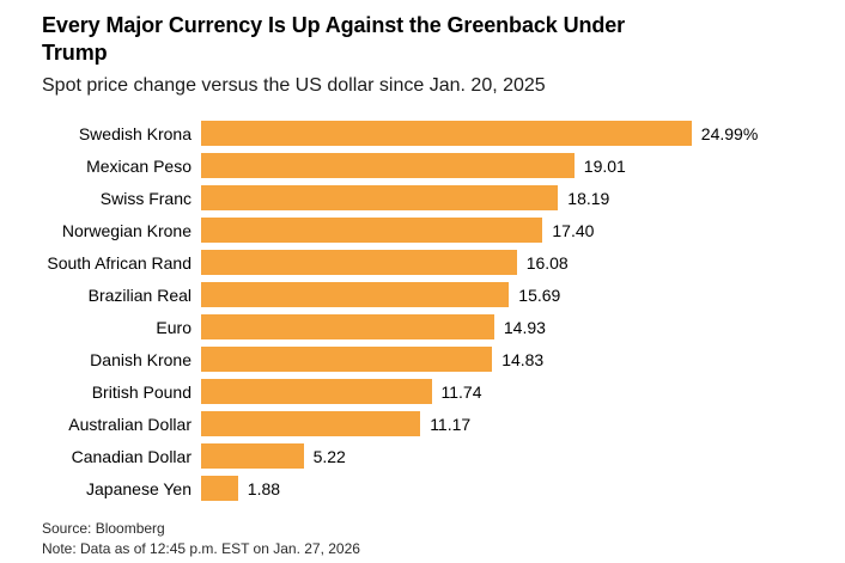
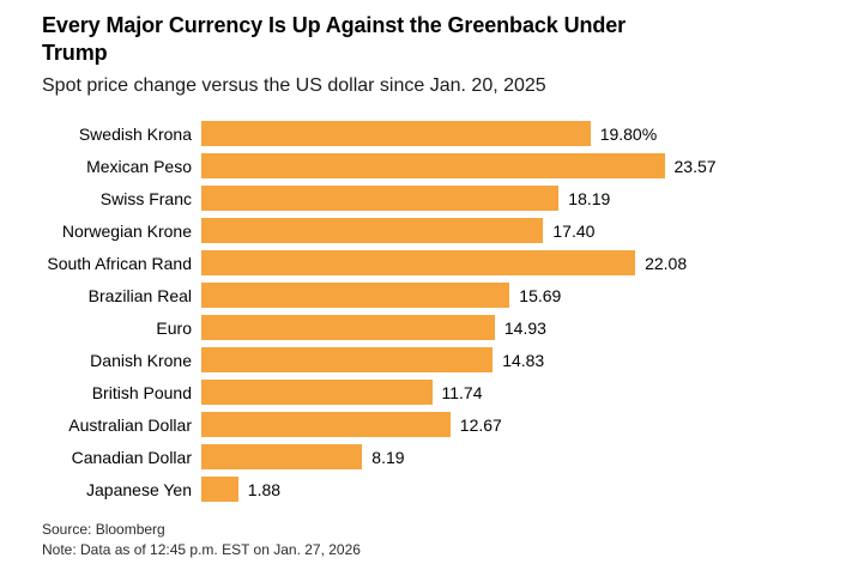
Swedish Krona: 24.99% -> 19.80%
Mexican Peso: 19.01 -> 23.57
South African Rand: 16.08 -> 22.08
Australian Dollar: 11.17 -> 12.67
Canadian Dollar: 5.22 -> 8.19
